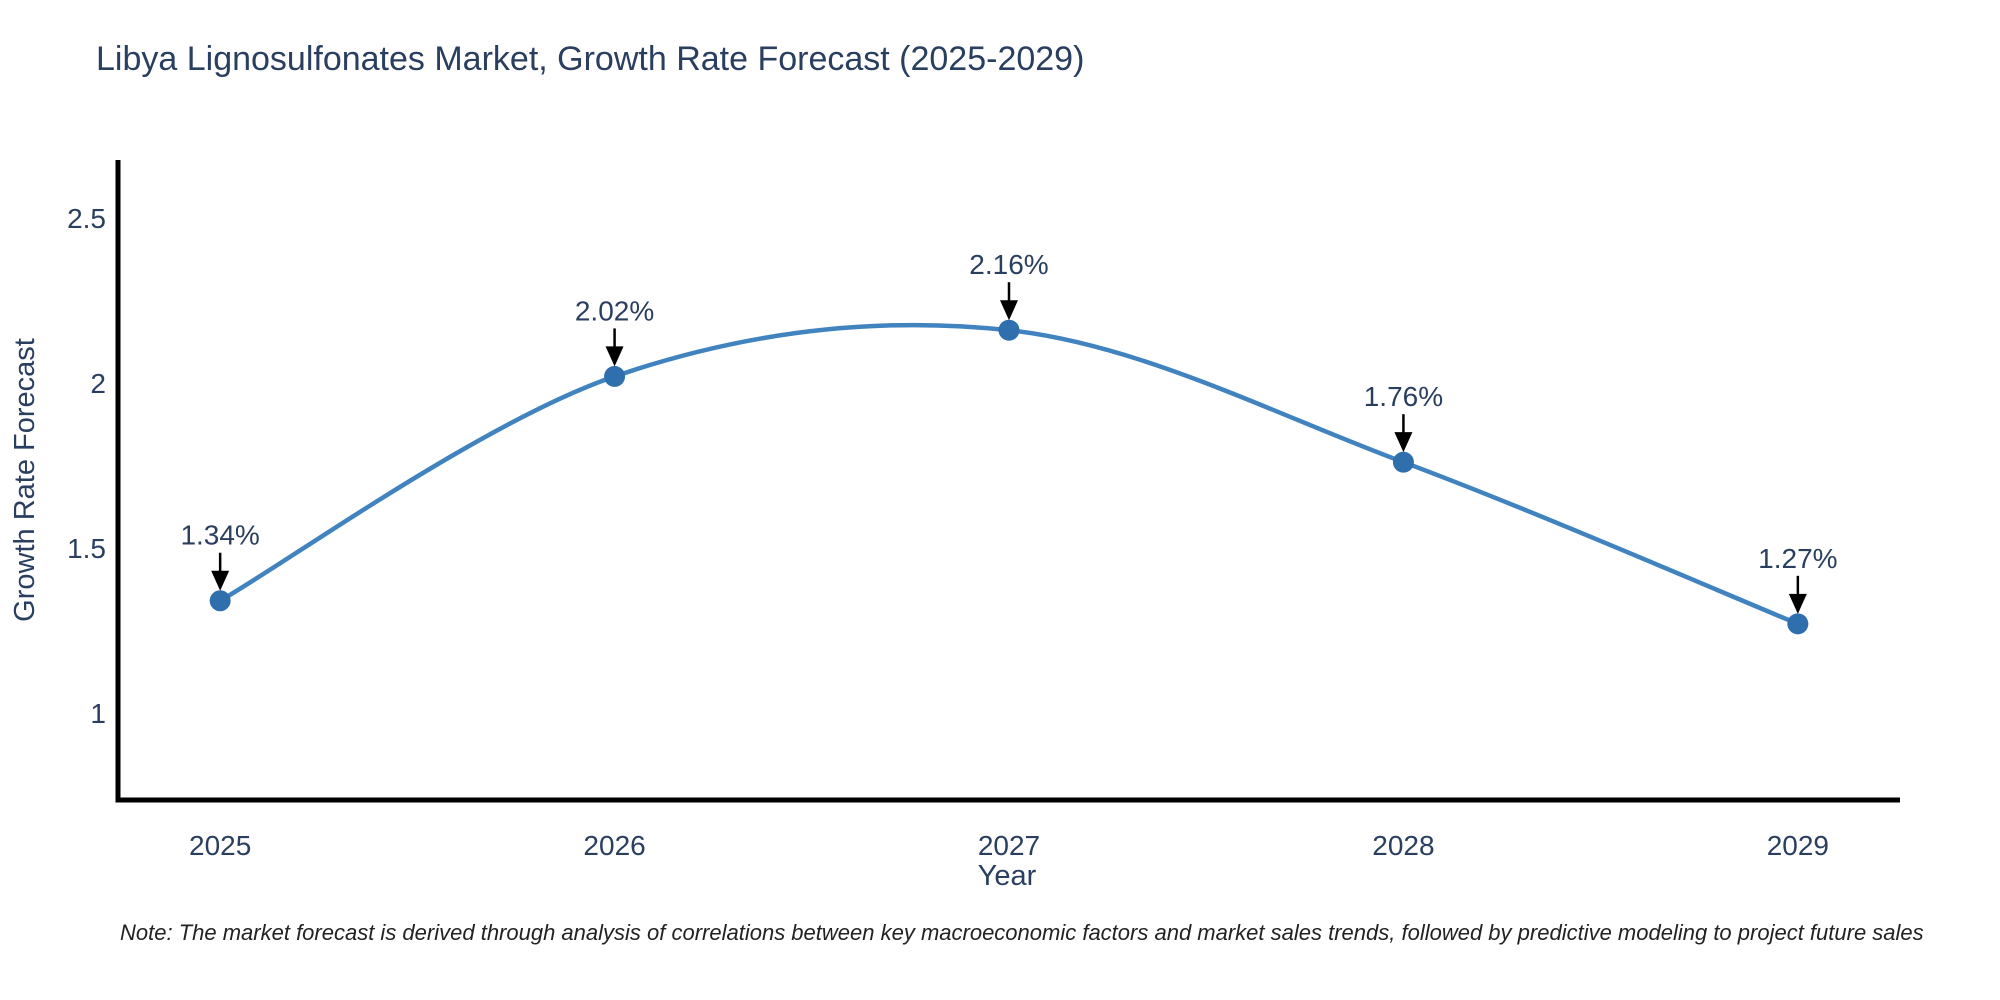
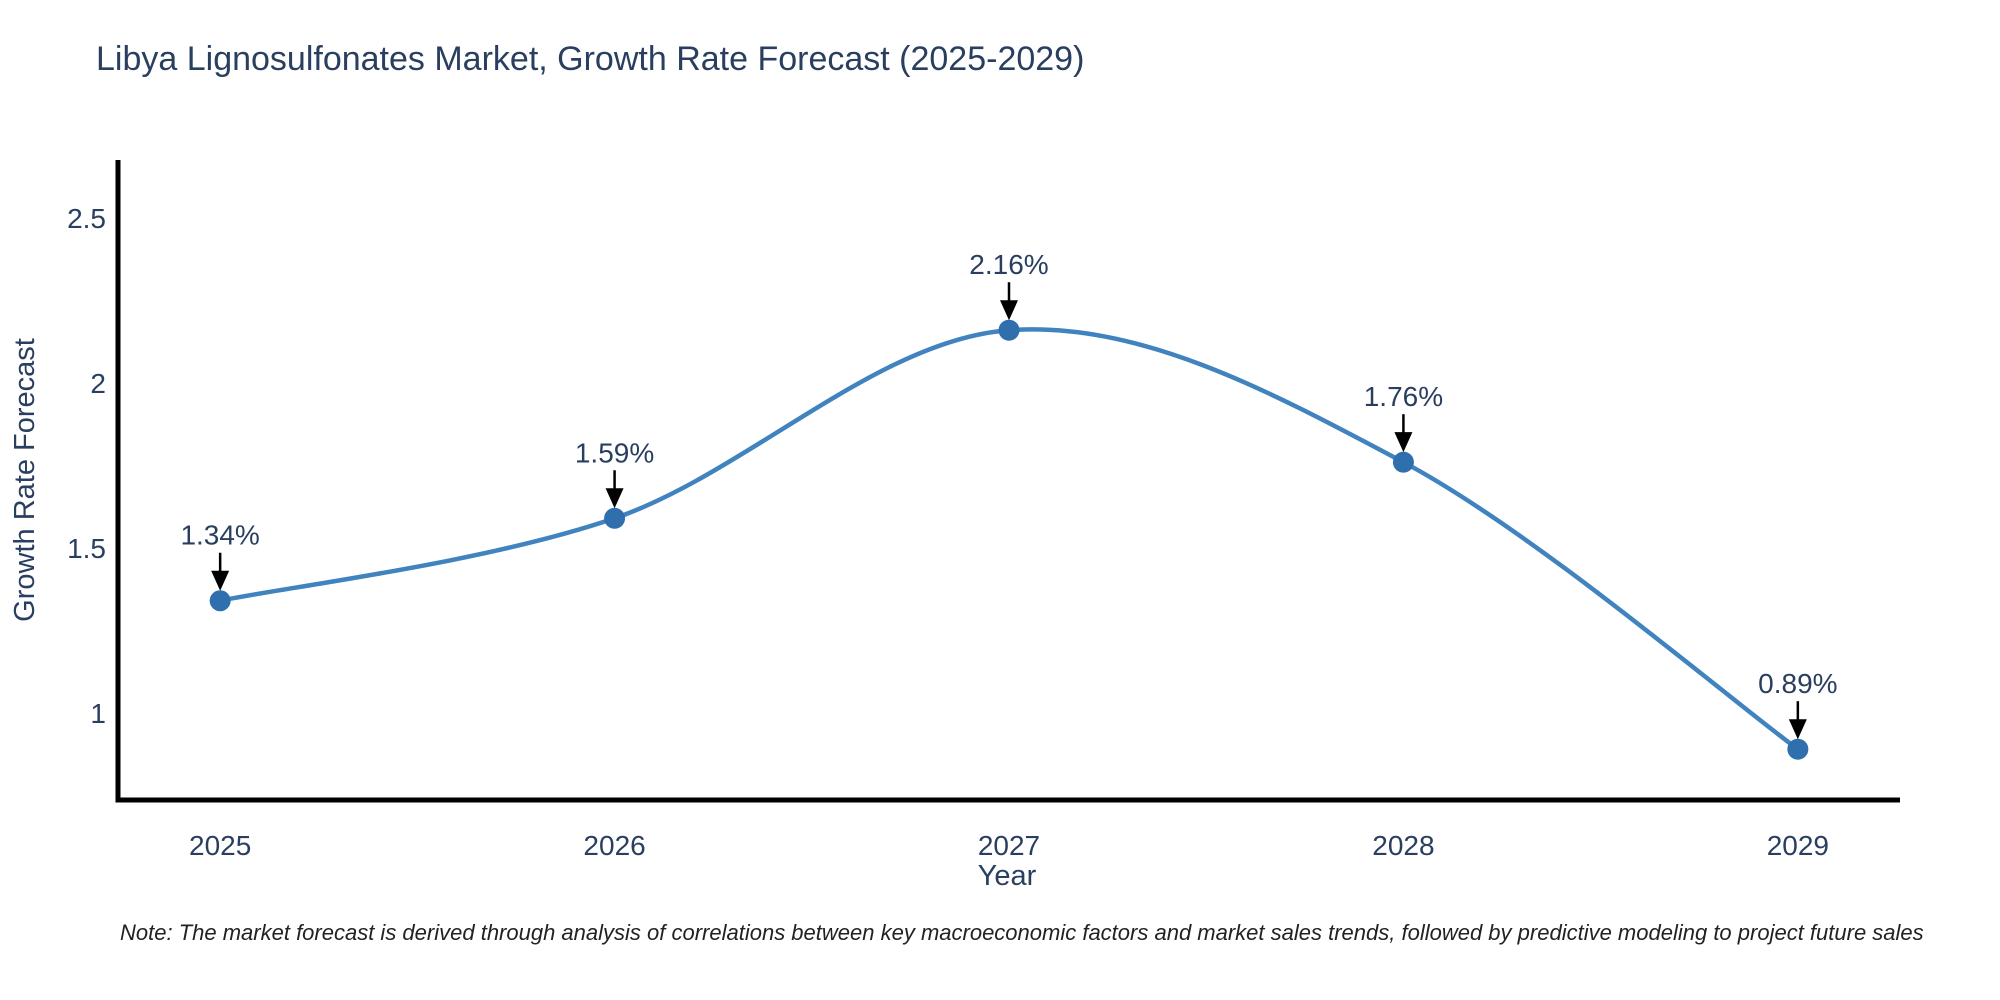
2026: 2.02% -> 1.59%
2029: 1.27% -> 0.89%
